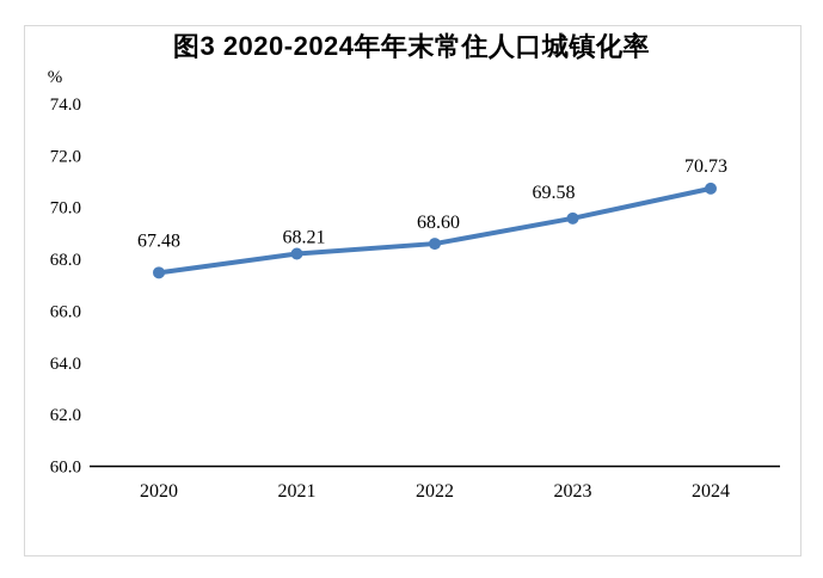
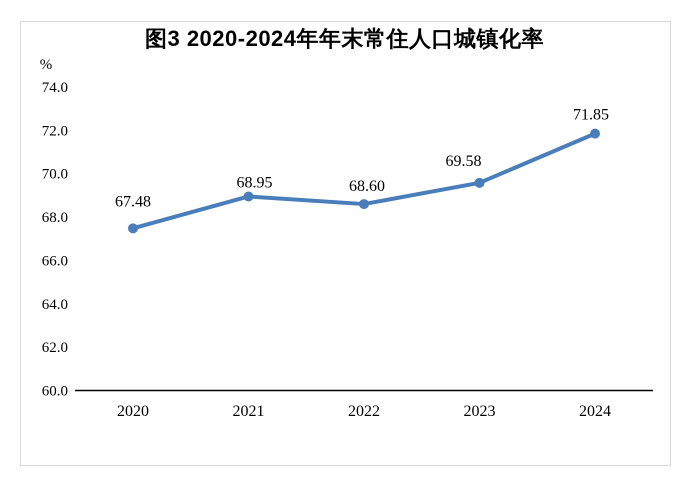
2021: 68.21 -> 68.95
2024: 70.73 -> 71.85
